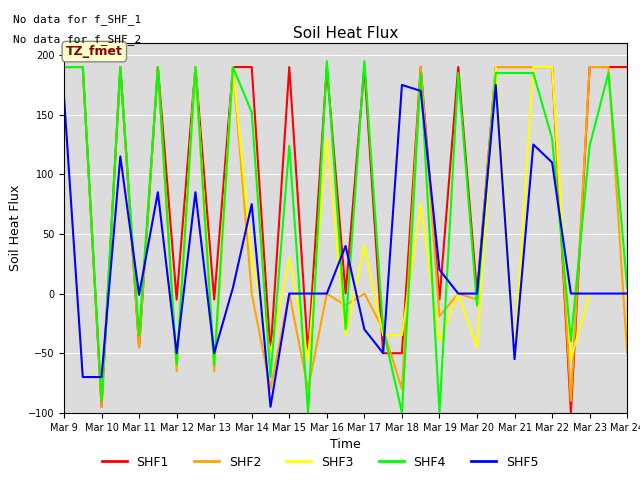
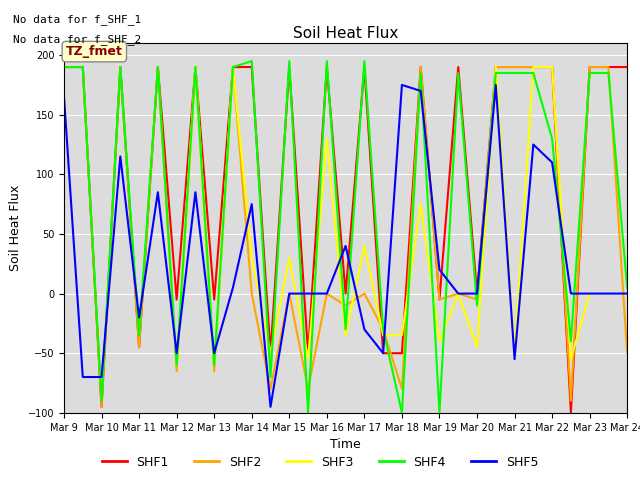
SHF5/Mar 11: -1 -> -20
SHF4/Mar 14: 152 -> 195
SHF4/Mar 15: 124 -> 195
SHF2/Mar 19: -19 -> -5
SHF4/Mar 23: 124 -> 185
